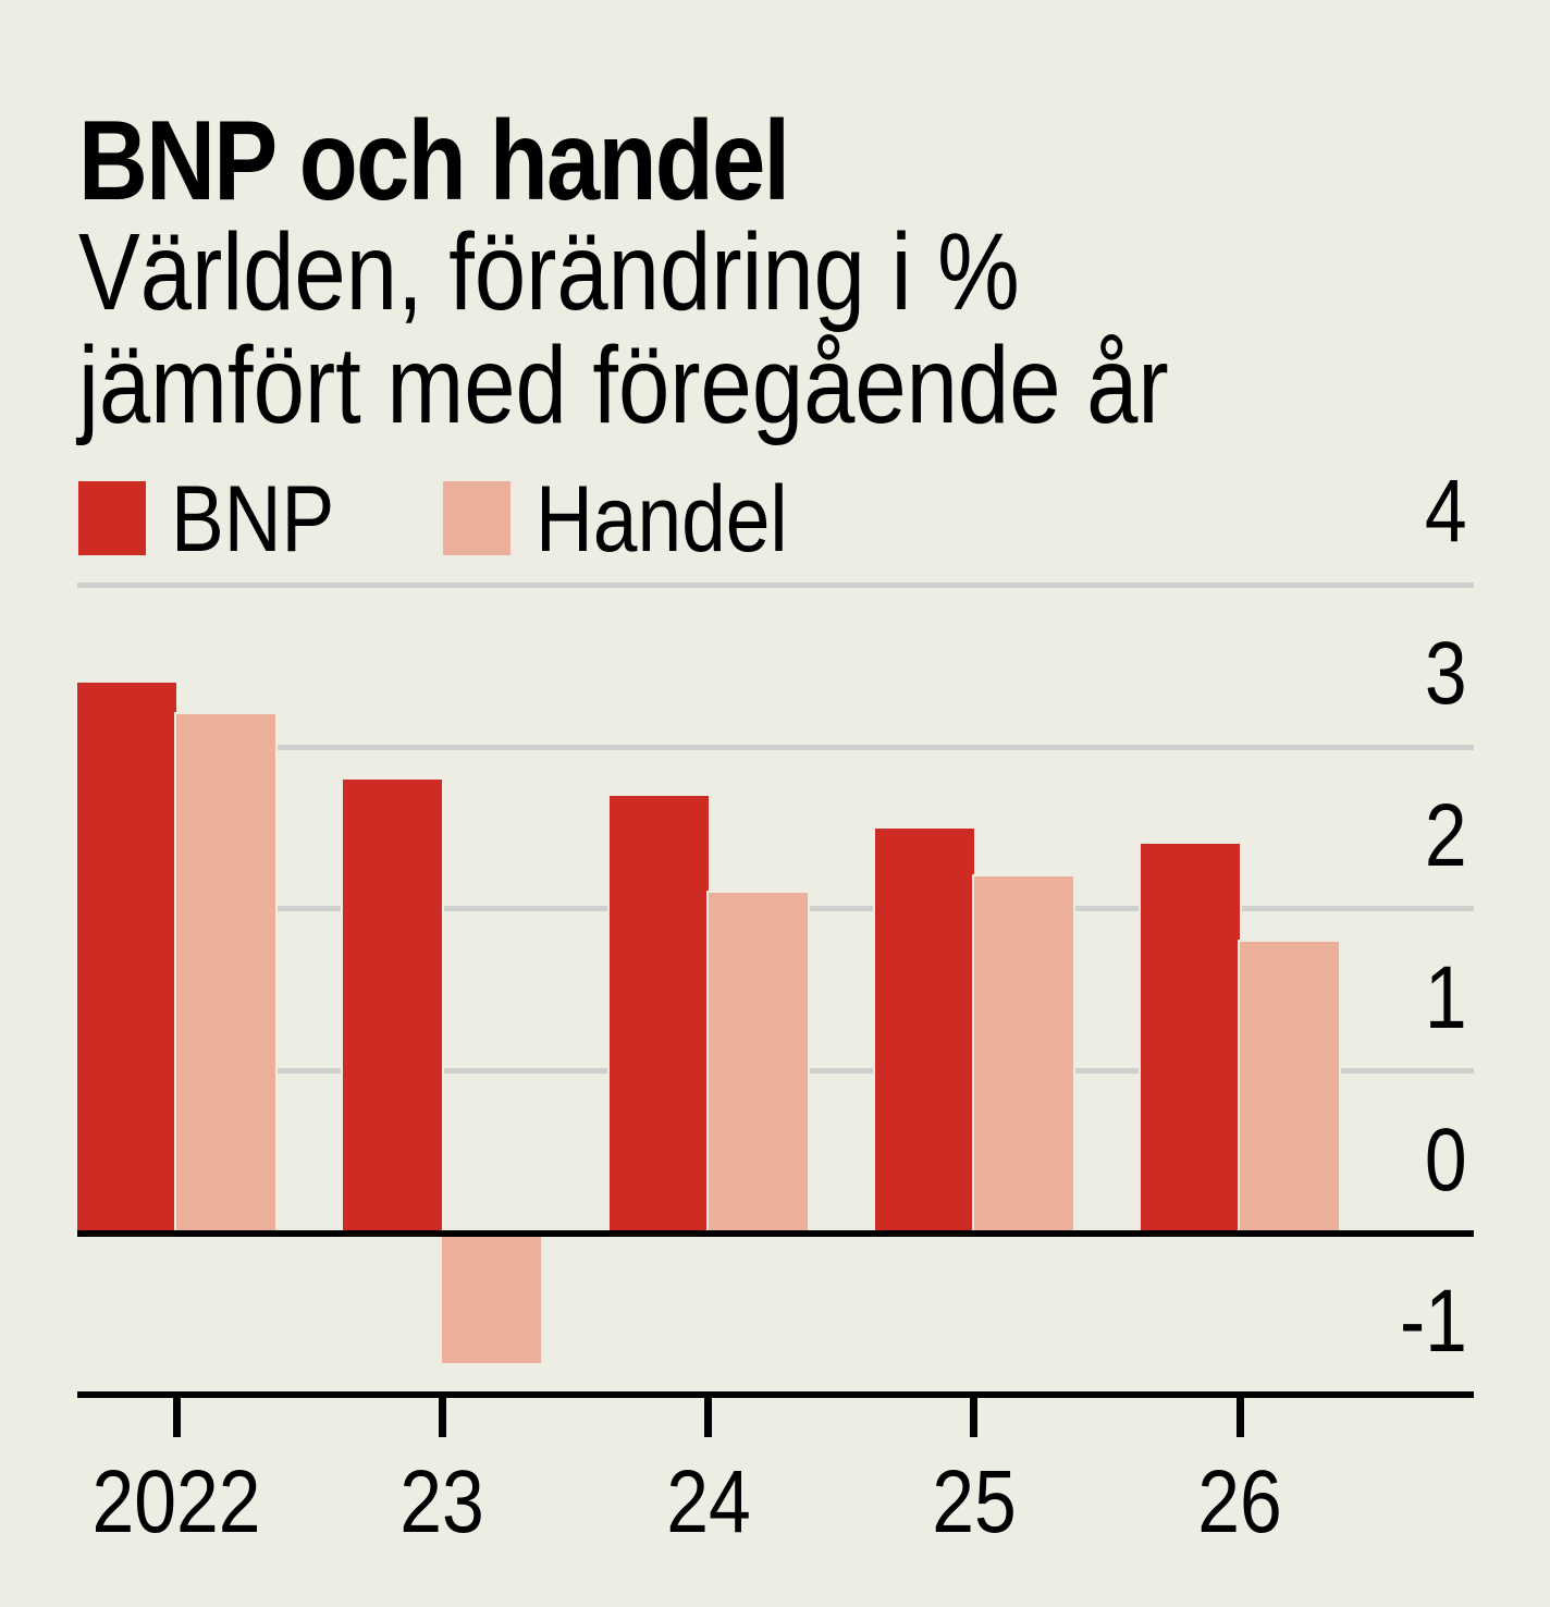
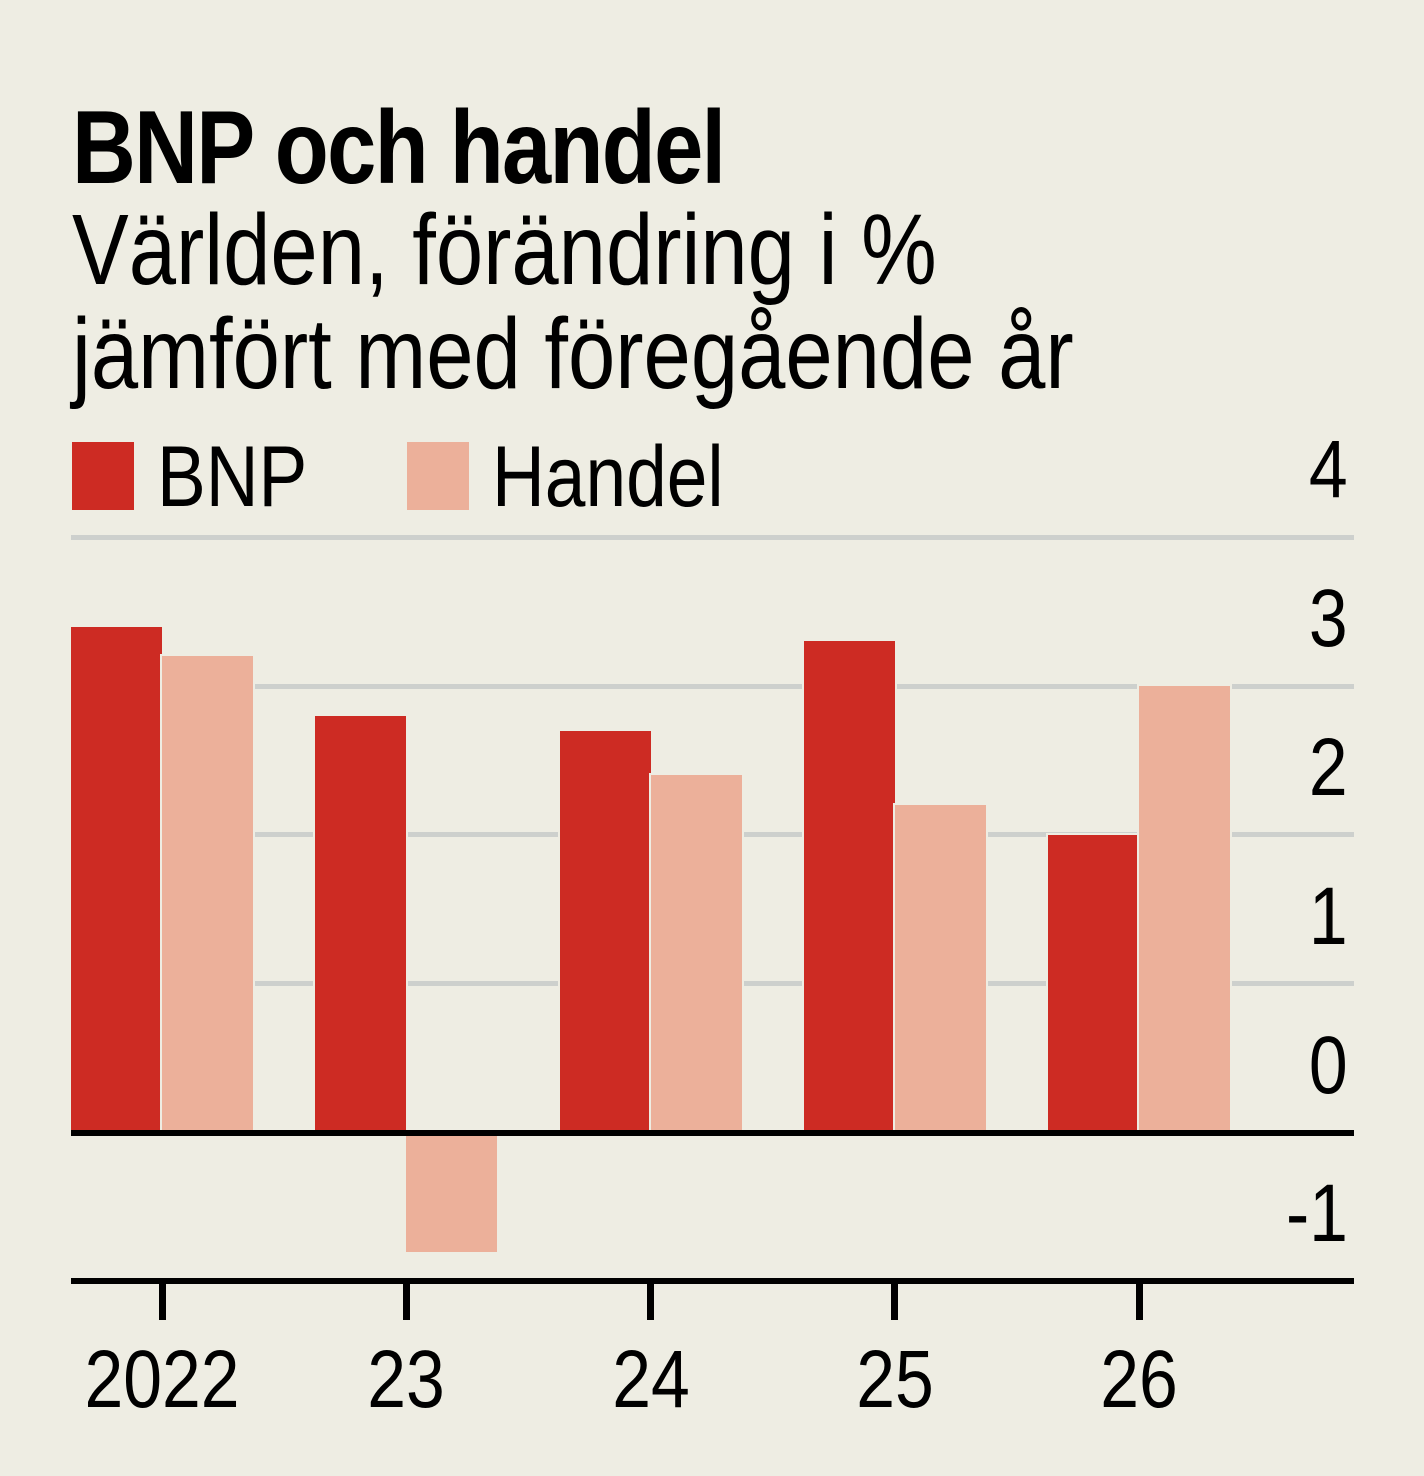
Handel/24: 2.1 -> 2.4
BNP/25: 2.5 -> 3.3
BNP/26: 2.4 -> 2.0
Handel/26: 1.8 -> 3.0
